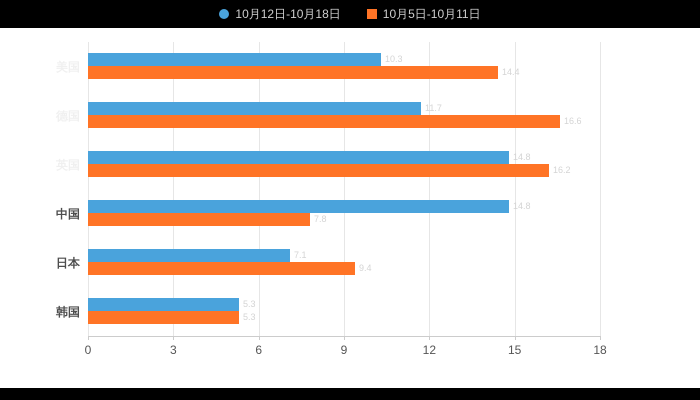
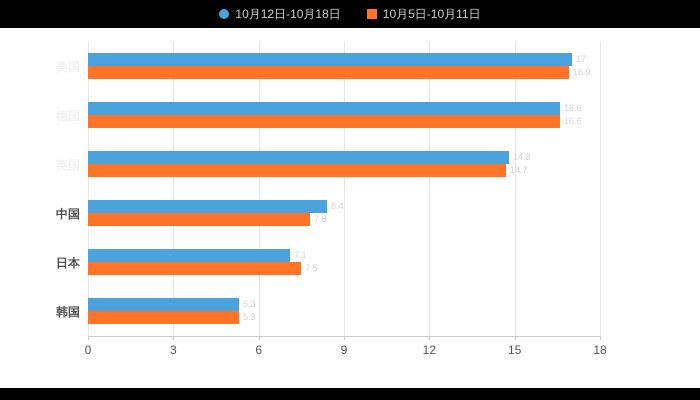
10月12日-10月18日/美国: 10.3 -> 17
10月5日-10月11日/美国: 14.4 -> 16.9
10月12日-10月18日/德国: 11.7 -> 16.6
10月5日-10月11日/英国: 16.2 -> 14.7
10月12日-10月18日/中国: 14.8 -> 8.4
10月5日-10月11日/日本: 9.4 -> 7.5
